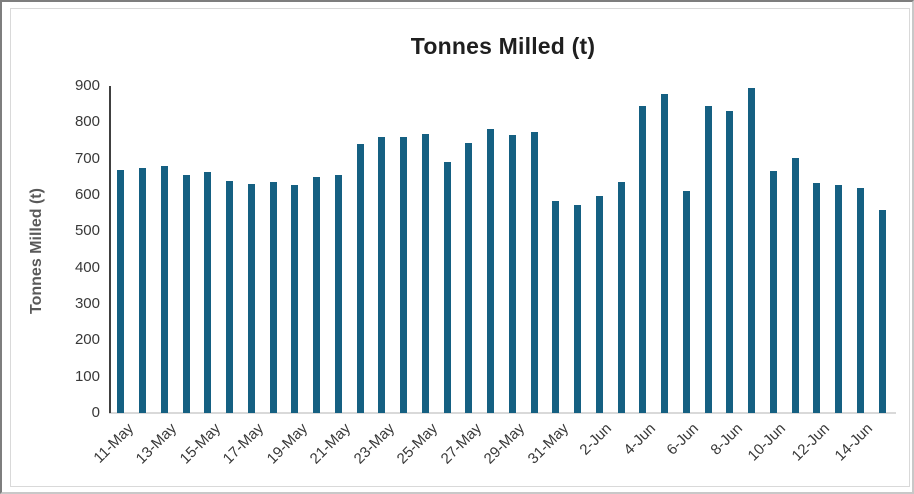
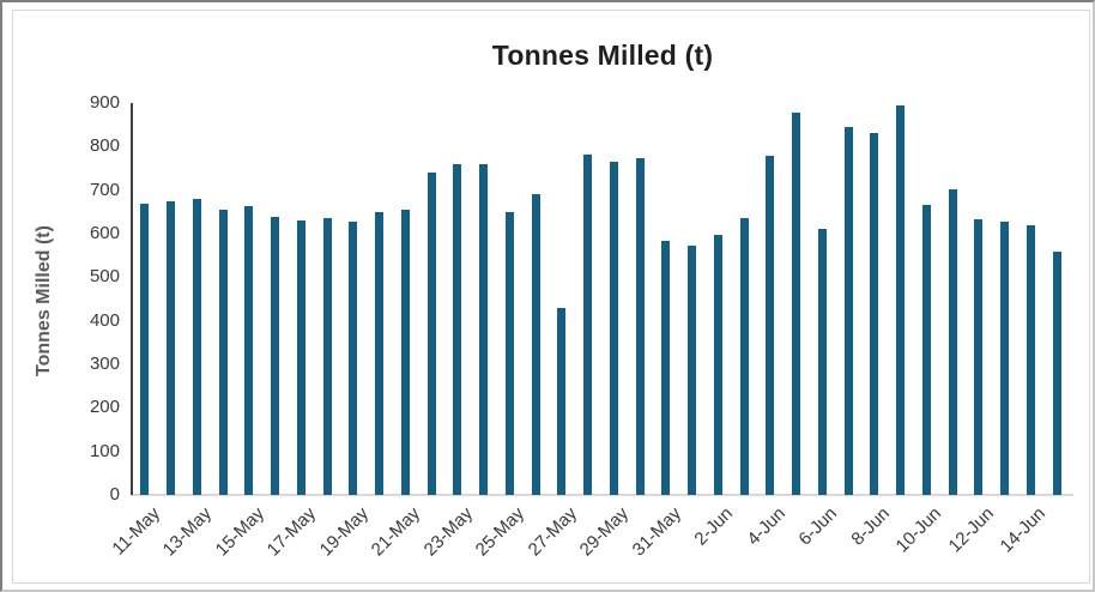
25-May: 770 -> 650
27-May: 740 -> 430
4-Jun: 840 -> 780
